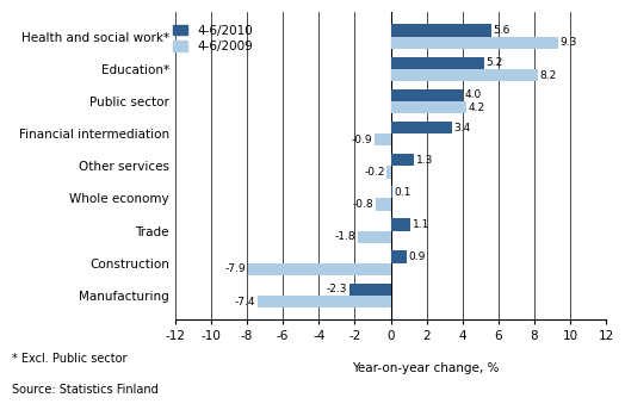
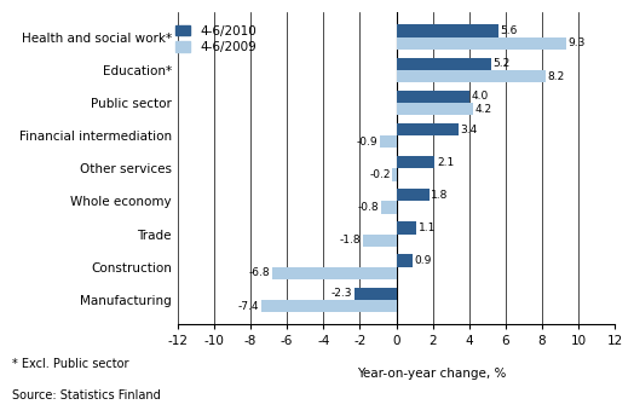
4-6/2010/Other services: 1.3 -> 2.1
4-6/2010/Whole economy: 0.1 -> 1.8
4-6/2009/Construction: -7.9 -> -6.8
